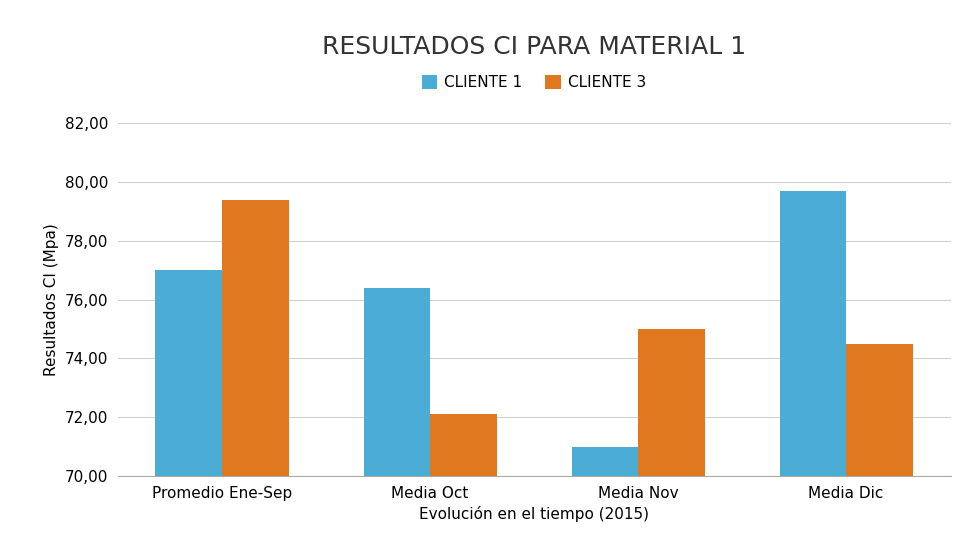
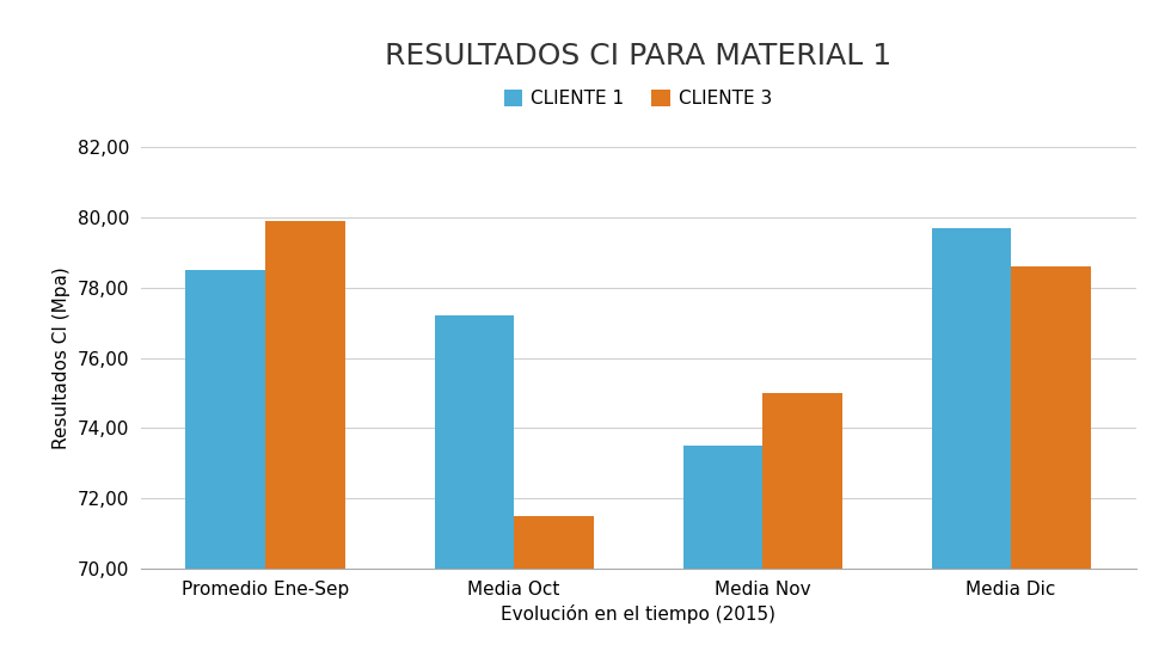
CLIENTE 1/Promedio Ene-Sep: 77,0 -> 78,5
CLIENTE 3/Promedio Ene-Sep: 79,4 -> 79,9
CLIENTE 1/Media Oct: 76,4 -> 77,2
CLIENTE 3/Media Oct: 72,1 -> 71,5
CLIENTE 1/Media Nov: 71,0 -> 73,5
CLIENTE 3/Media Dic: 74,5 -> 78,6
